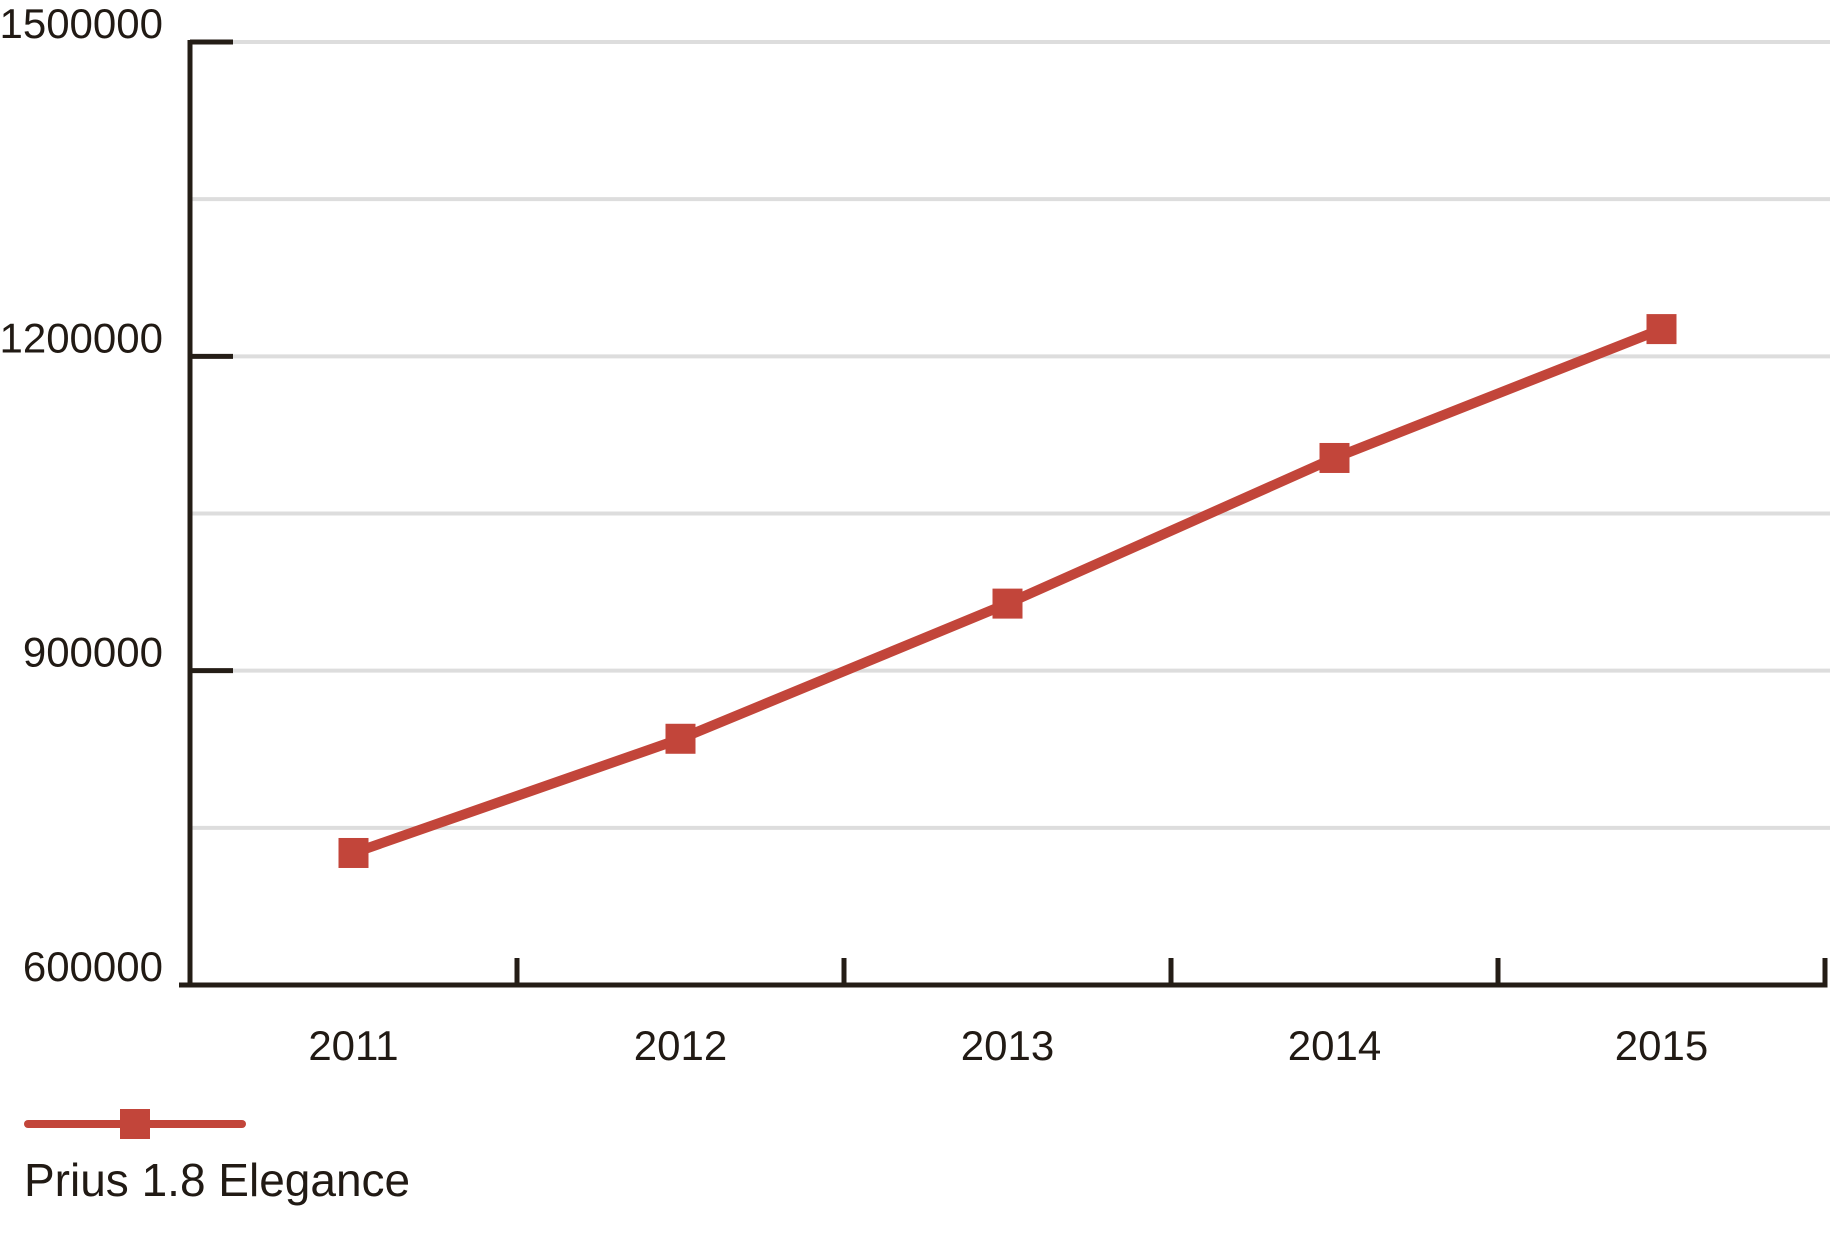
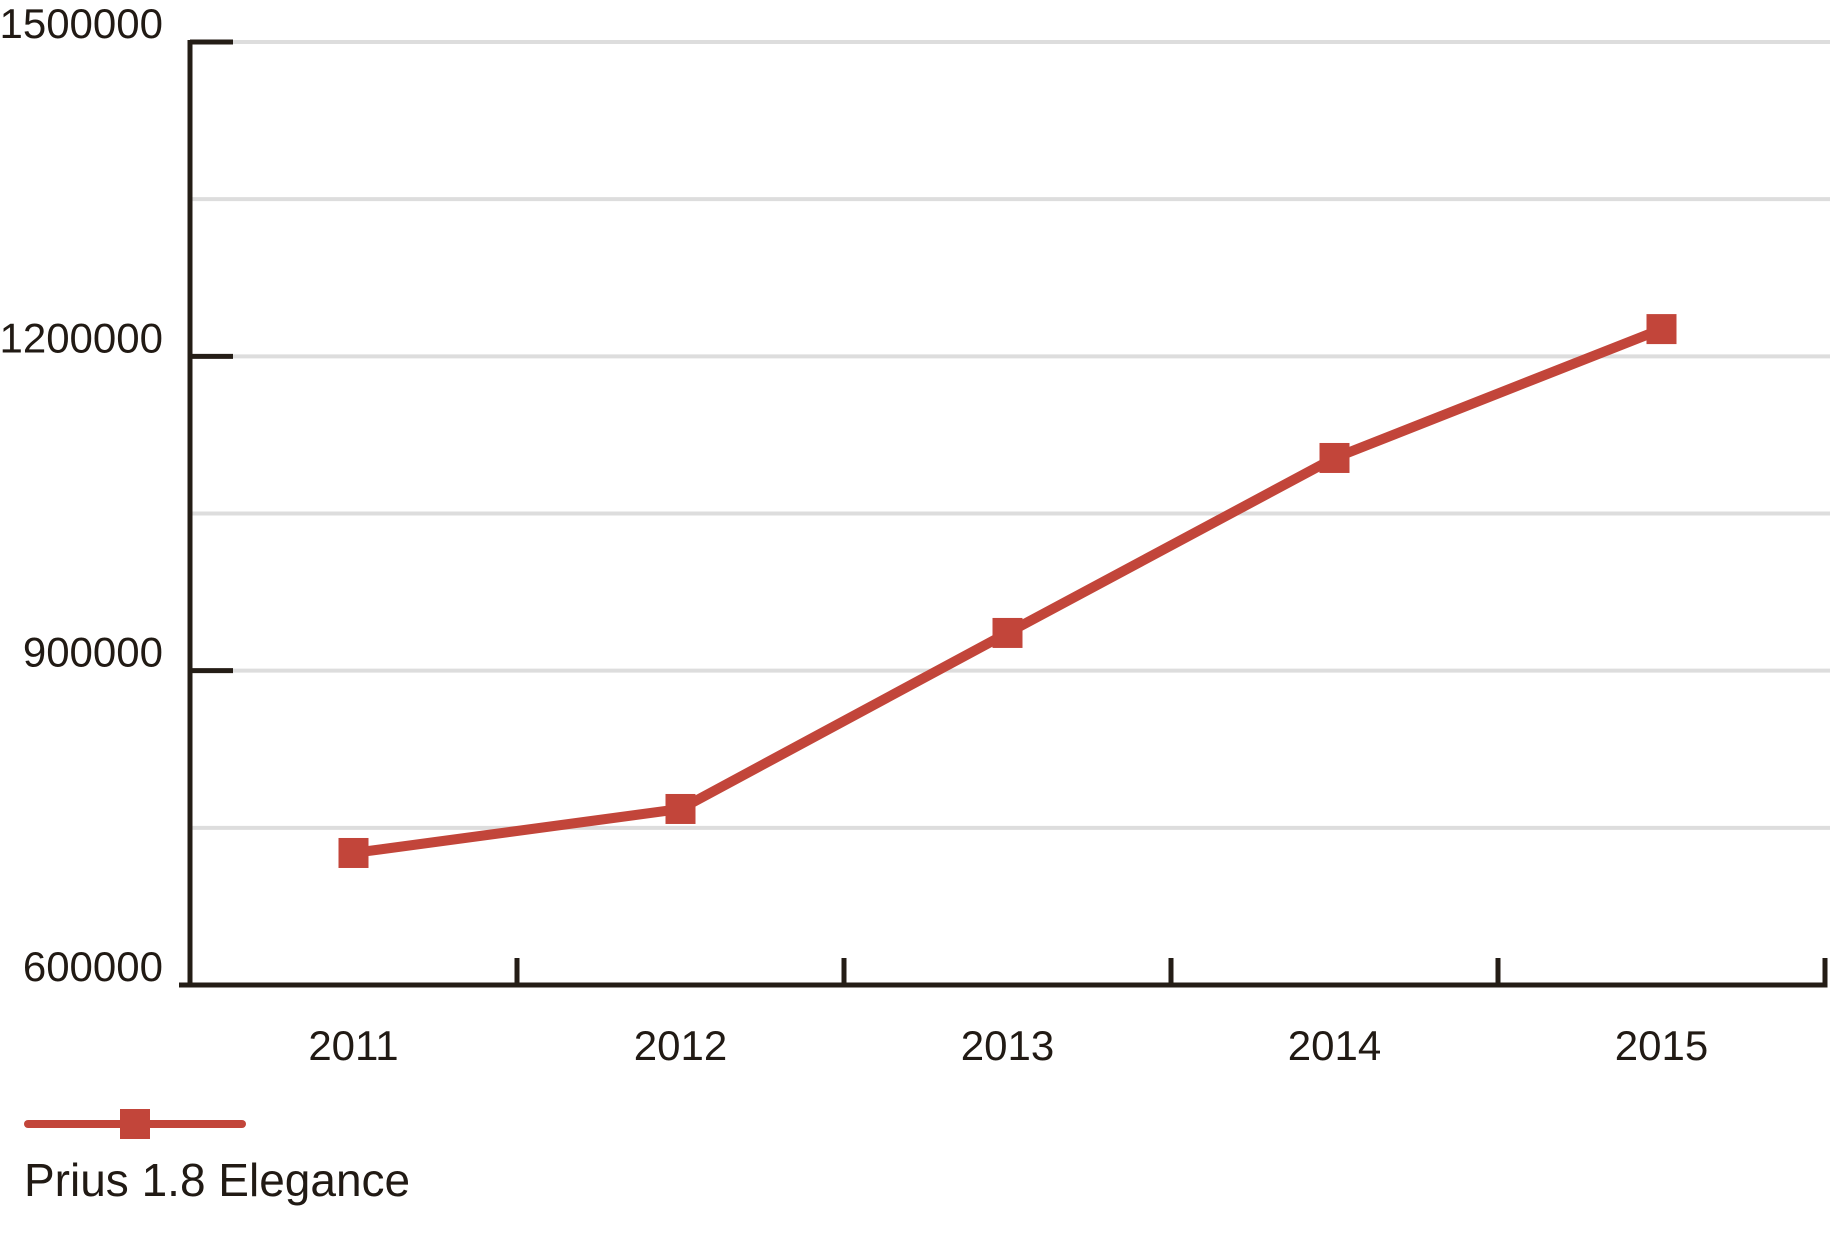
2012: 835000 -> 768000
2013: 964000 -> 936000
